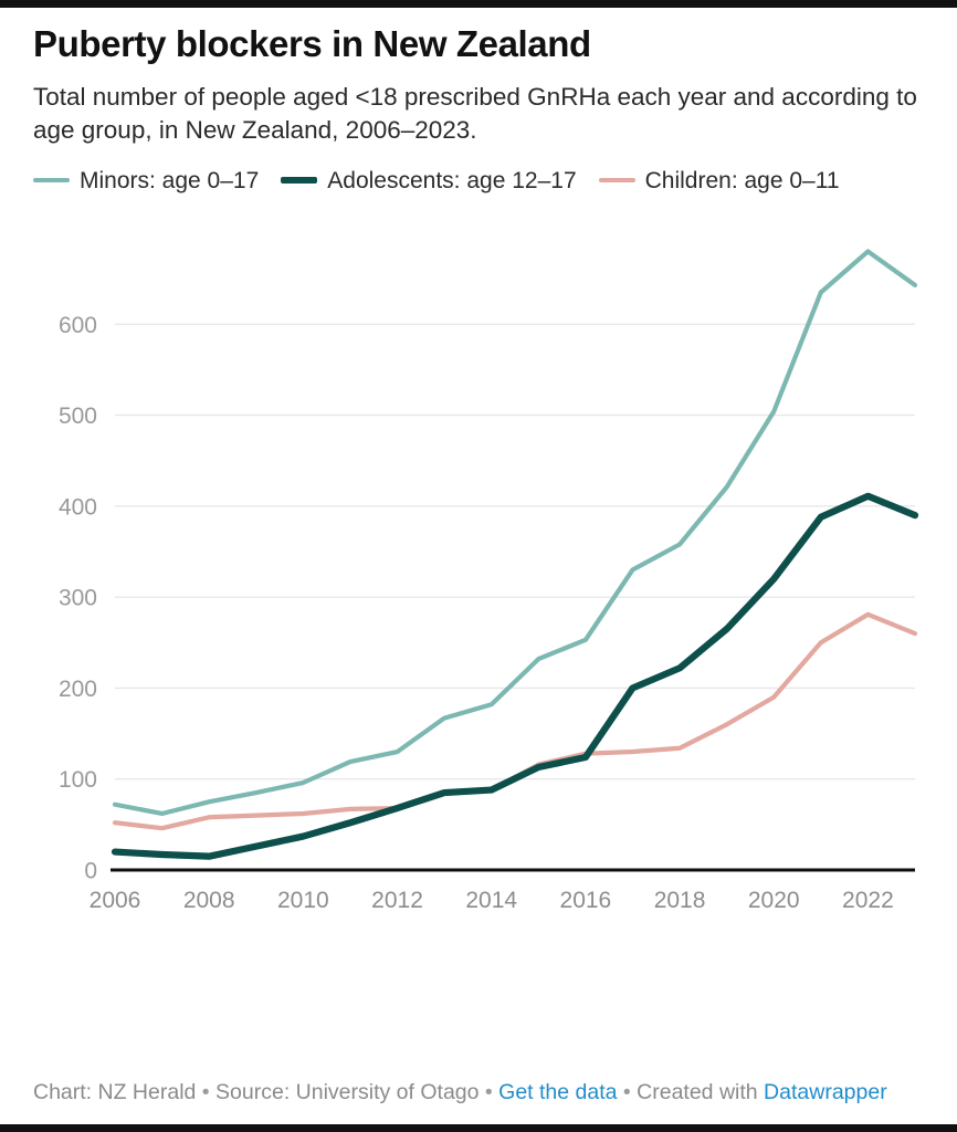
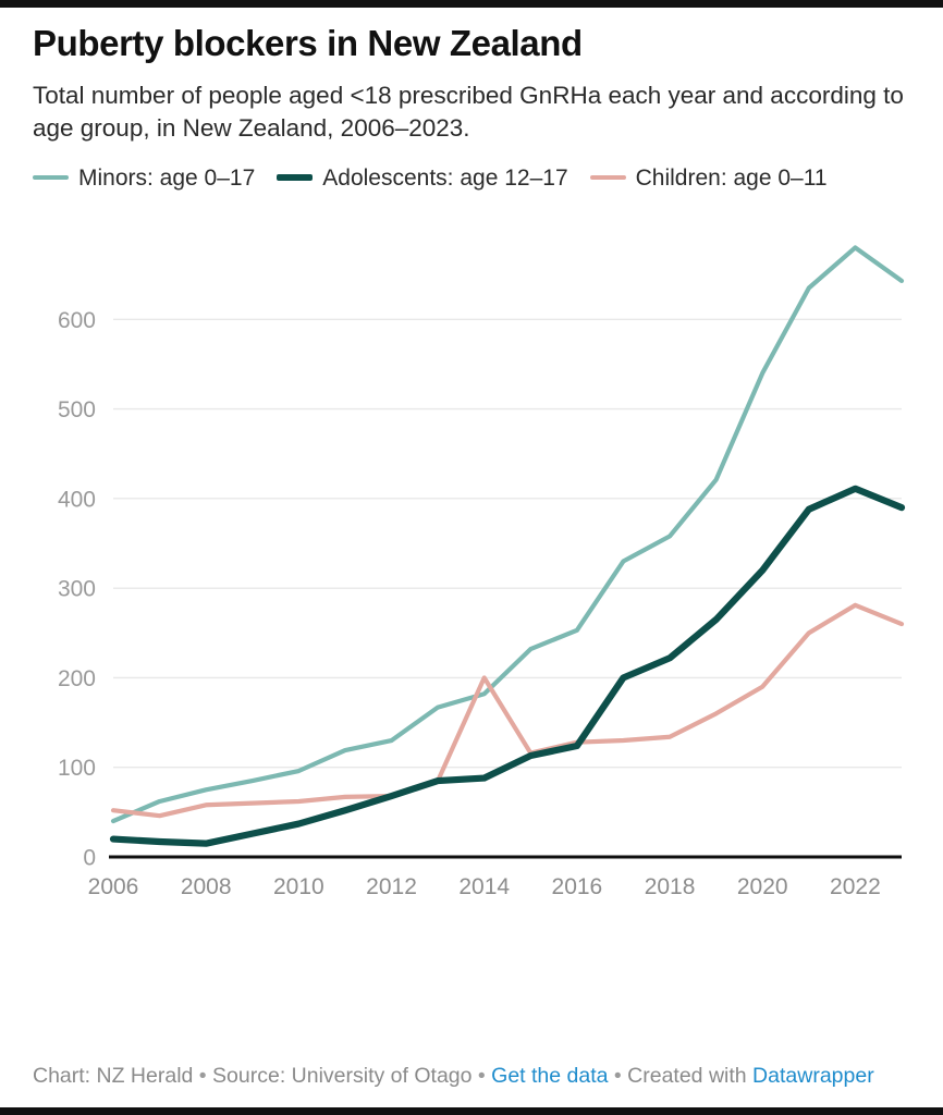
Minors: age 0–17/2006: 70 -> 40
Children: age 0–11/2014: 90 -> 200
Minors: age 0–17/2020: 500 -> 540
